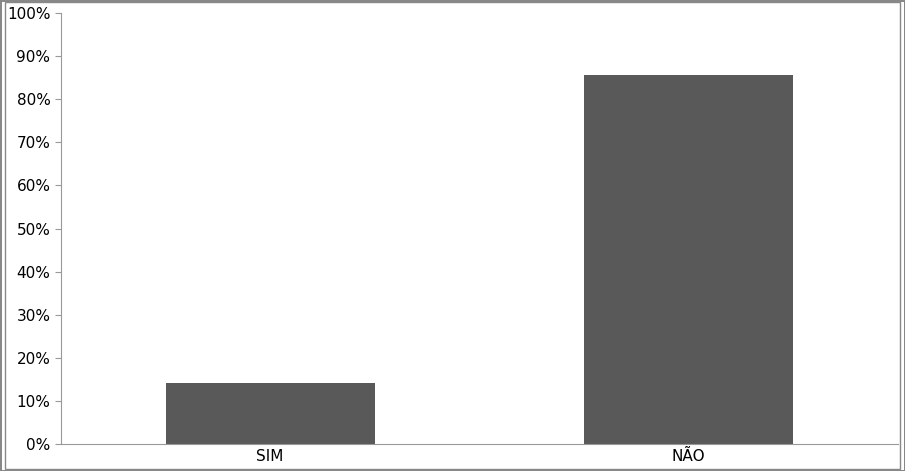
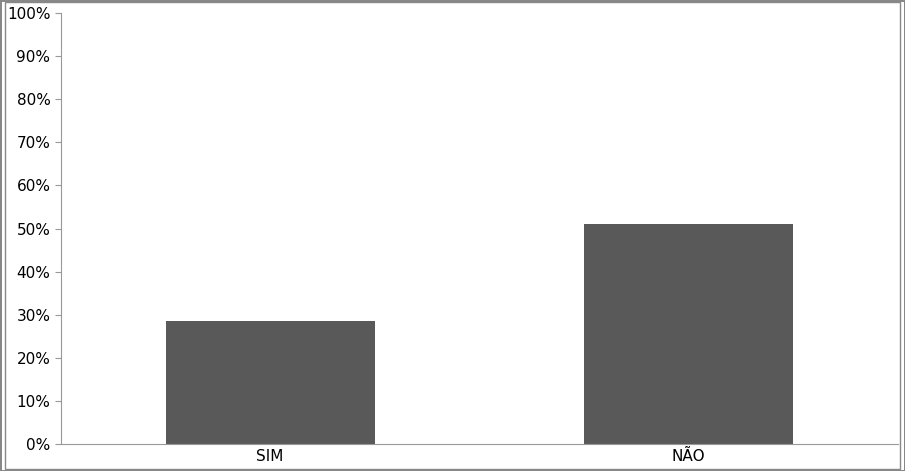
SIM: 14.3% -> 28.5%
NÃO: 85.7% -> 51.0%
